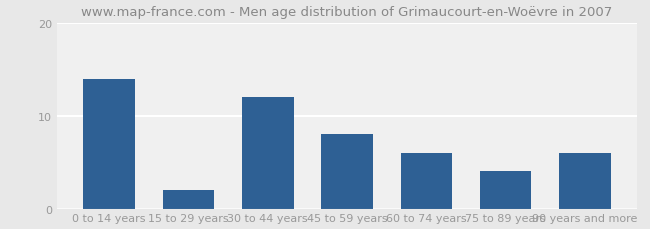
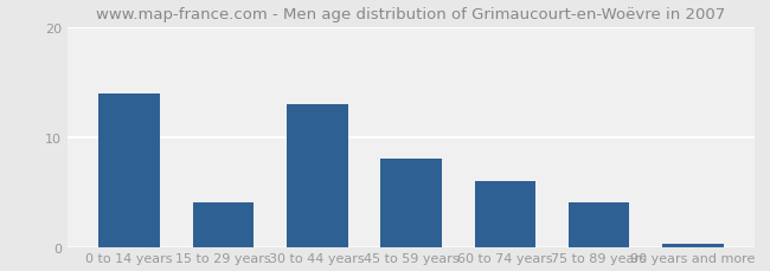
15 to 29 years: 2.0 -> 4.0
30 to 44 years: 12.0 -> 13.0
90 years and more: 6.0 -> 0.3
